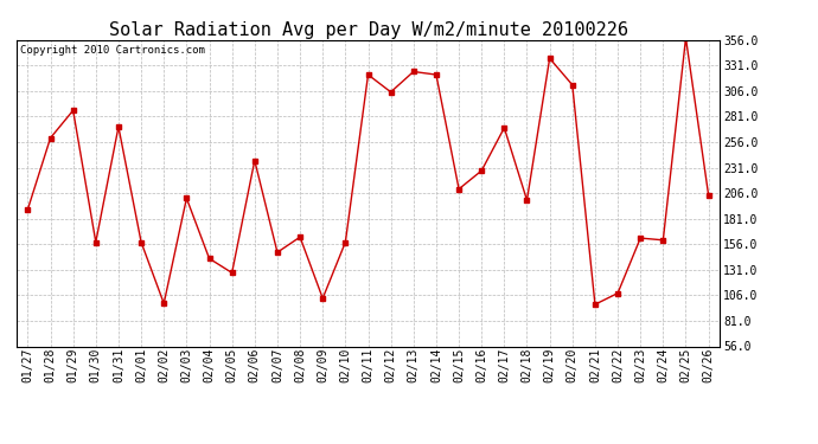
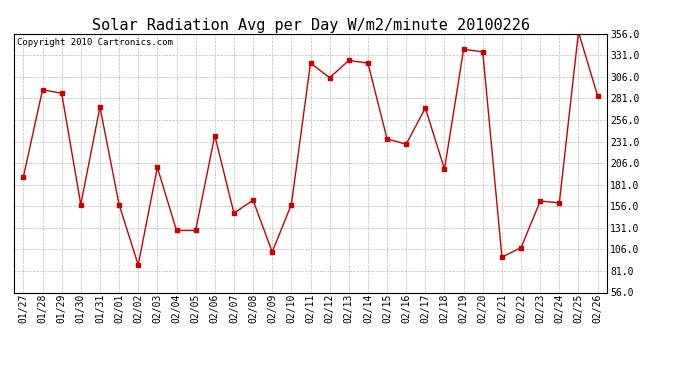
01/28: 260 -> 291
02/02: 98 -> 88
02/04: 142 -> 128
02/15: 210 -> 234
02/20: 312 -> 335
02/26: 204 -> 284
